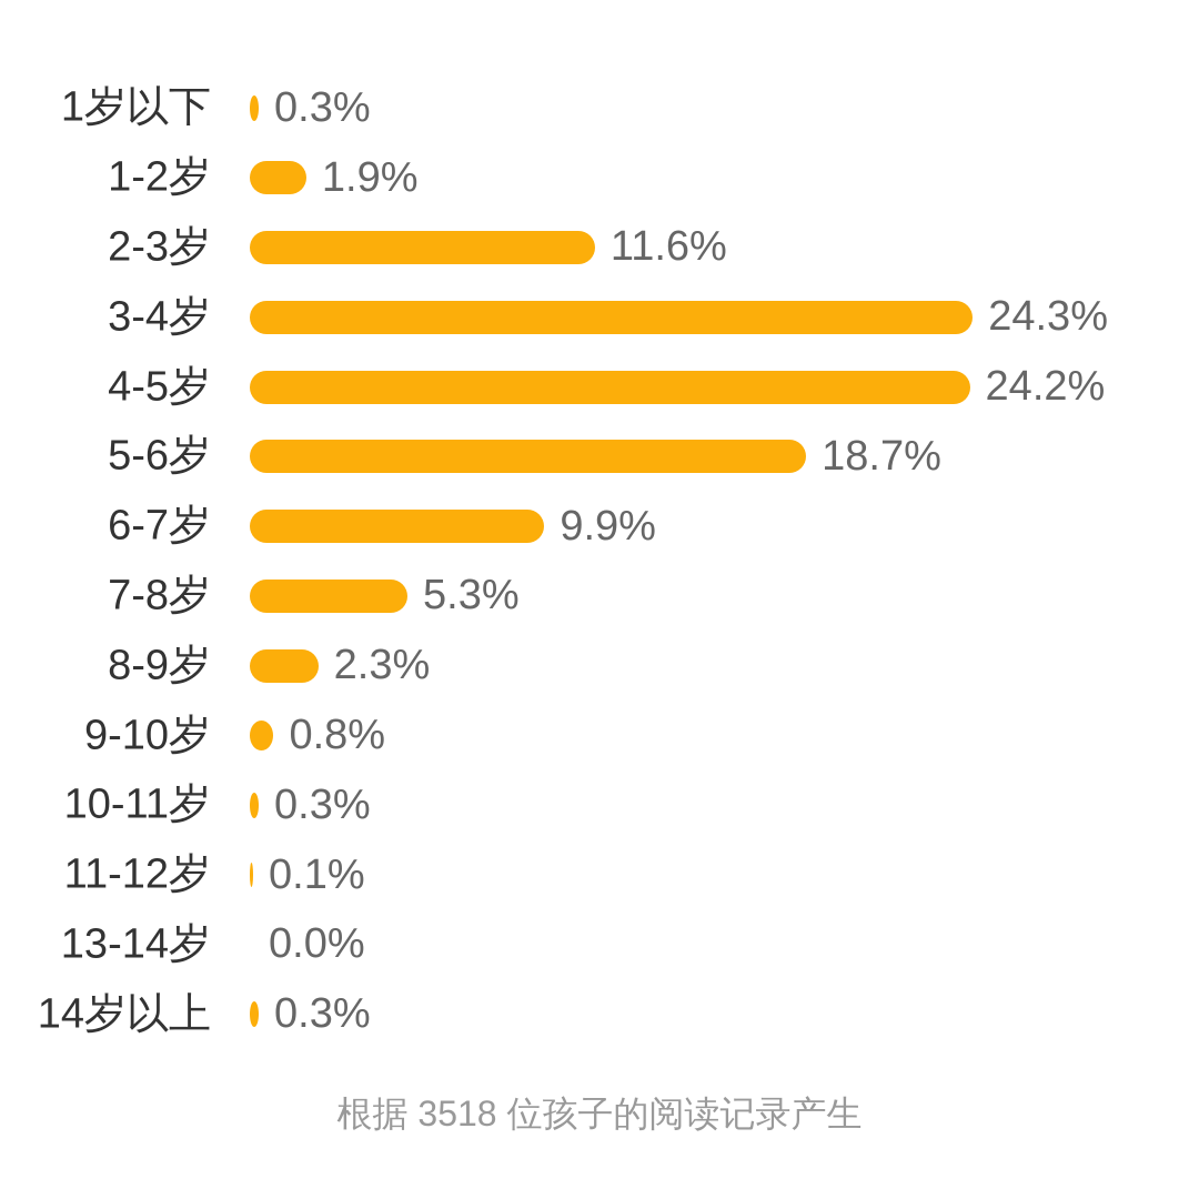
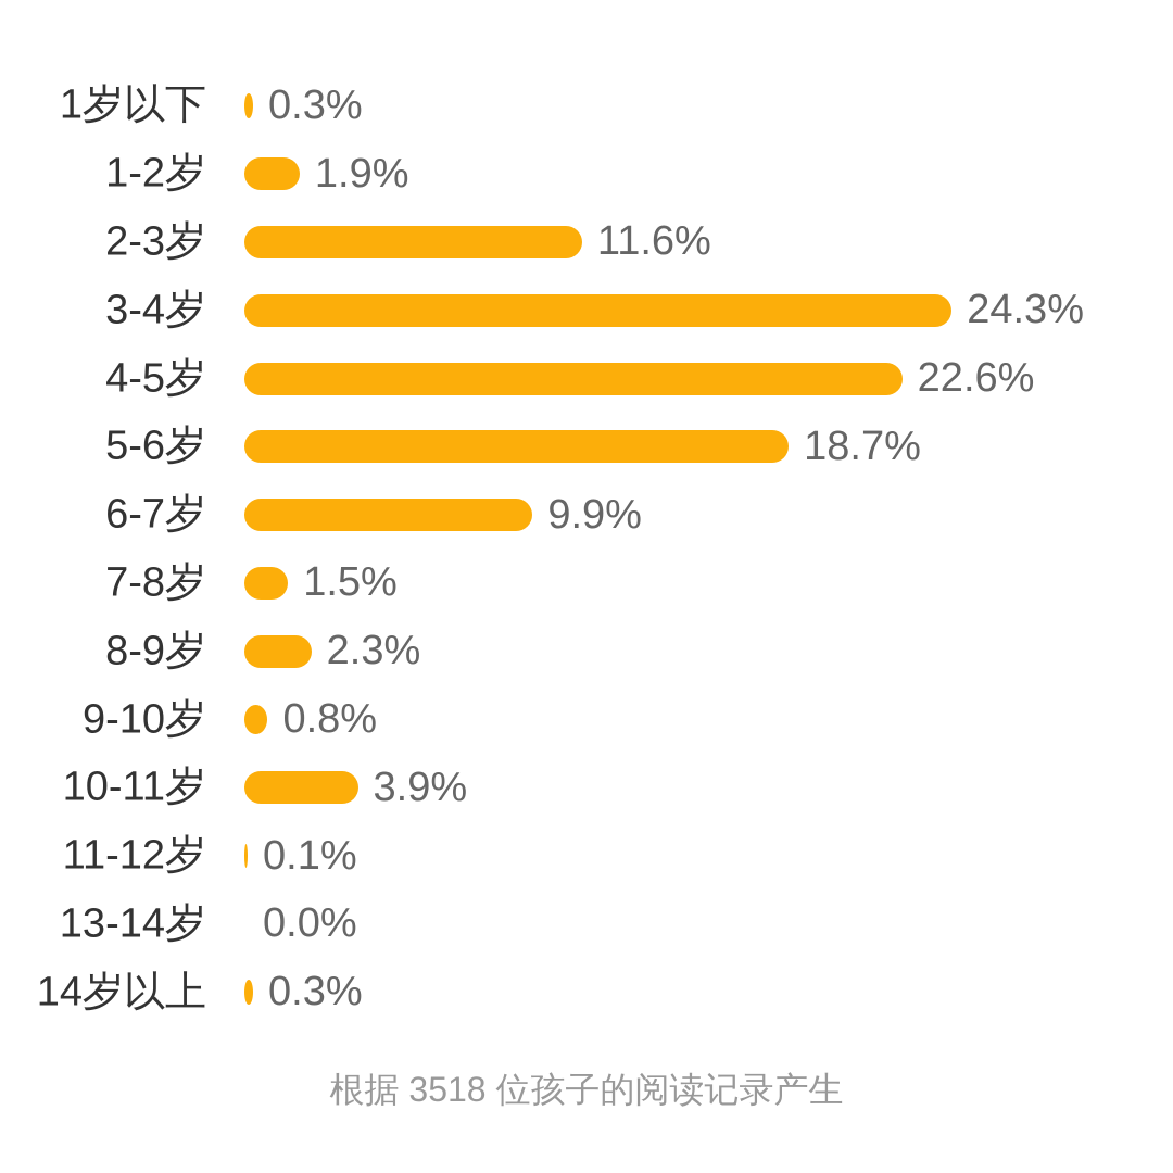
4-5岁: 24.2% -> 22.6%
7-8岁: 5.3% -> 1.5%
10-11岁: 0.3% -> 3.9%
